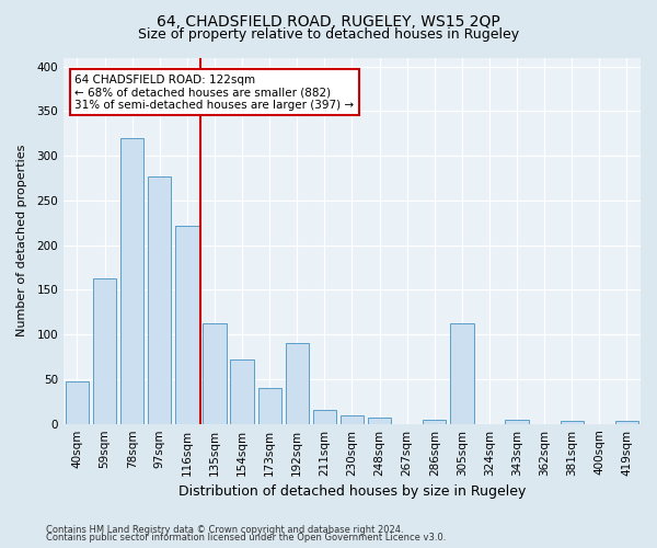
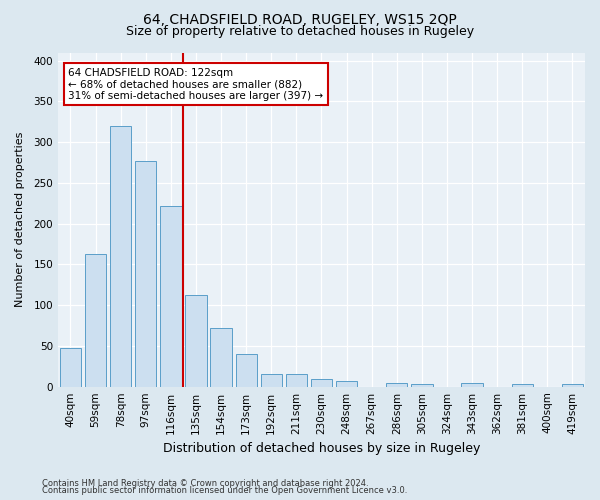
192sqm: 90 -> 16
305sqm: 112 -> 3
